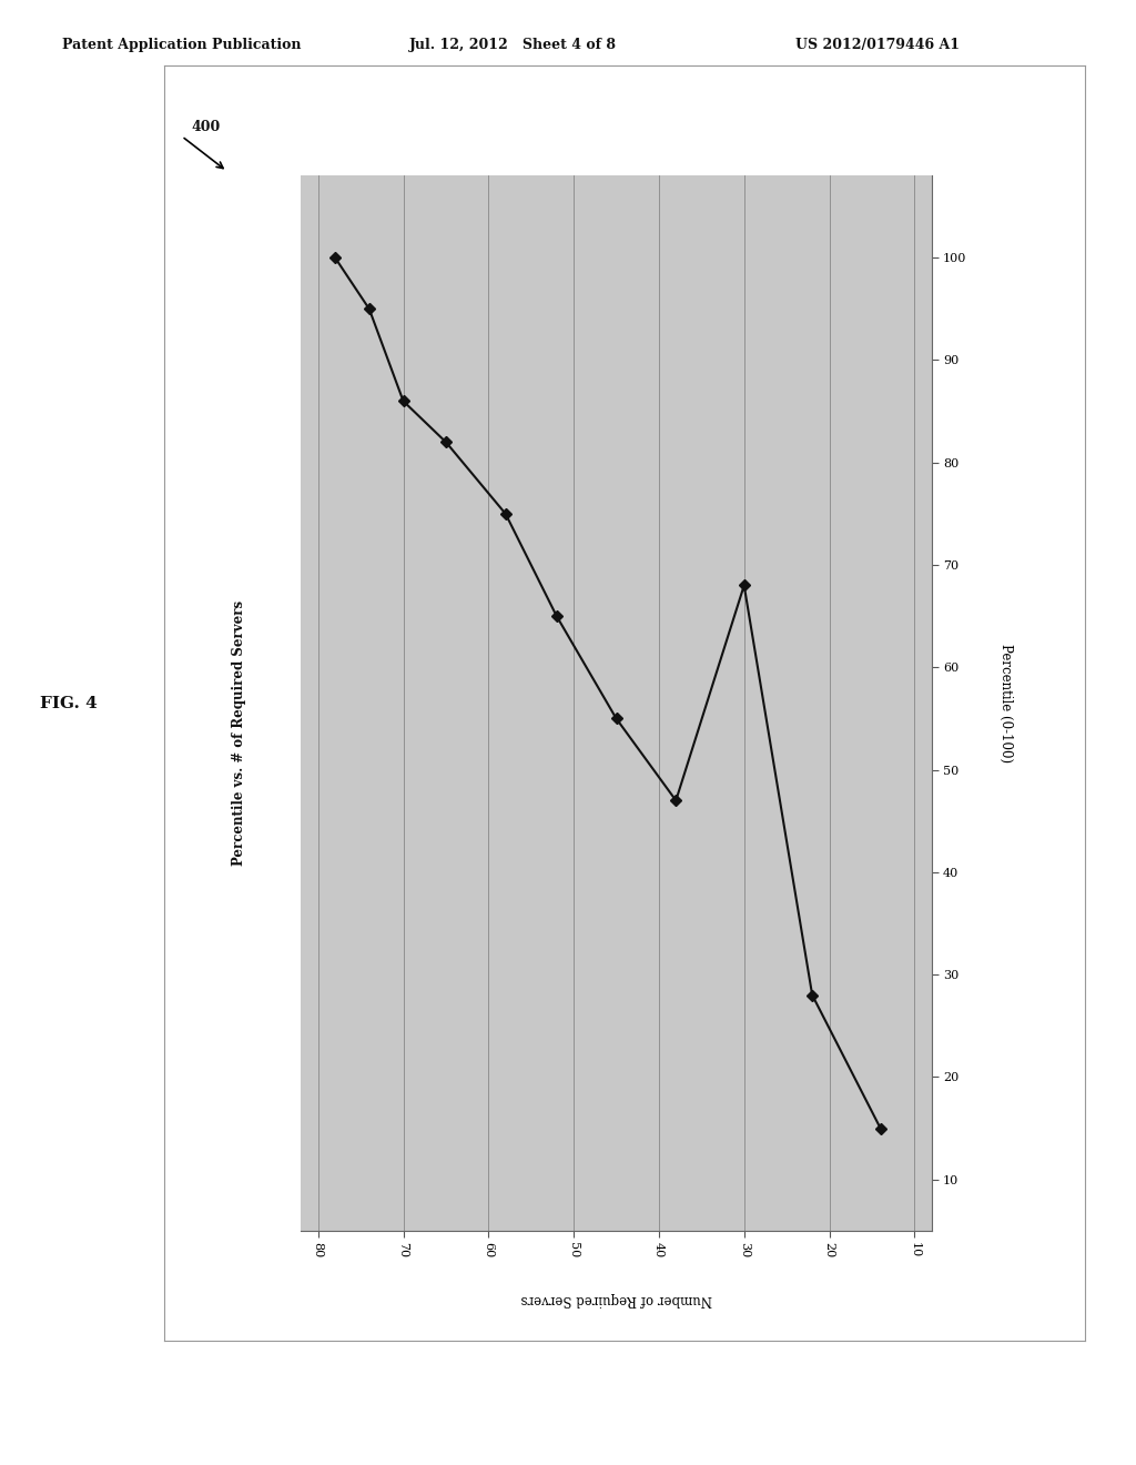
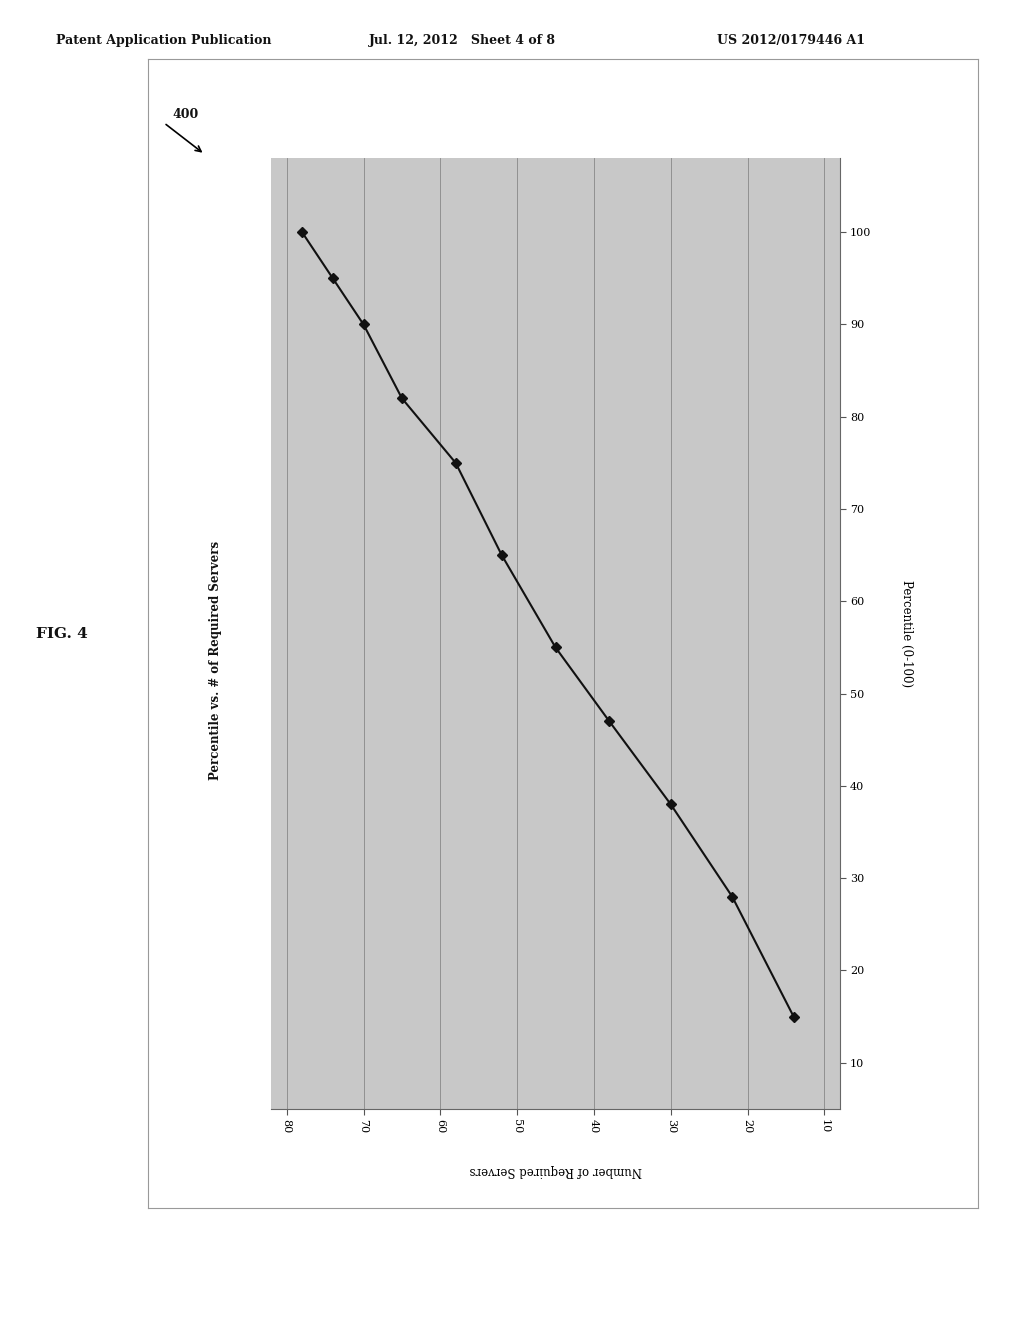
70: 86 -> 90
30: 68 -> 38
